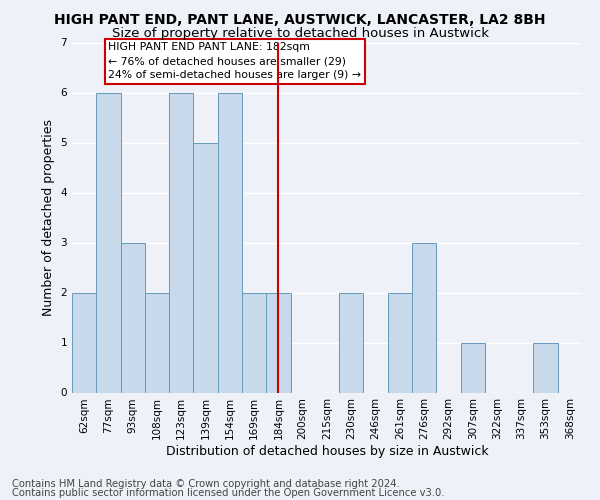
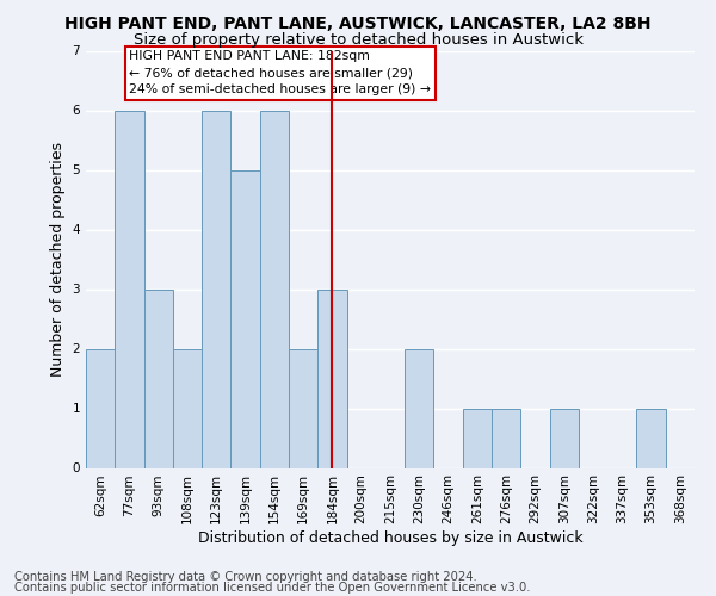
184sqm: 2 -> 3
261sqm: 2 -> 1
276sqm: 3 -> 1
